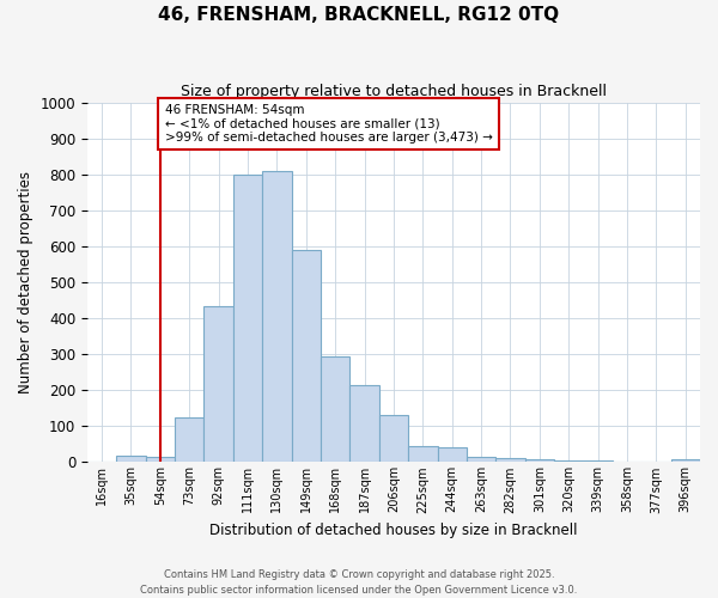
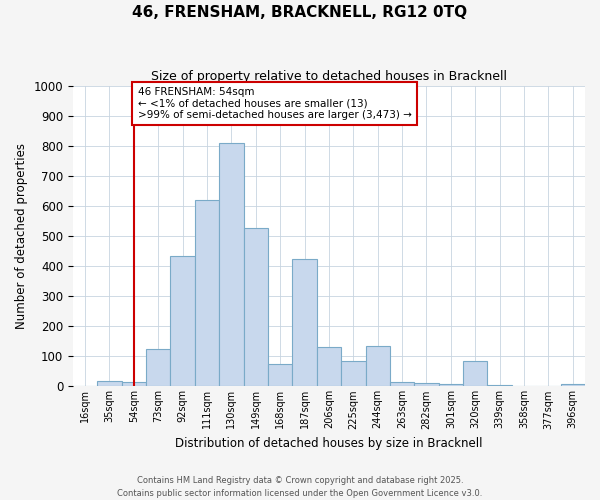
111sqm: 800 -> 620
149sqm: 590 -> 525
168sqm: 293 -> 75
187sqm: 213 -> 425
225sqm: 44 -> 85
244sqm: 40 -> 135
320sqm: 5 -> 85
